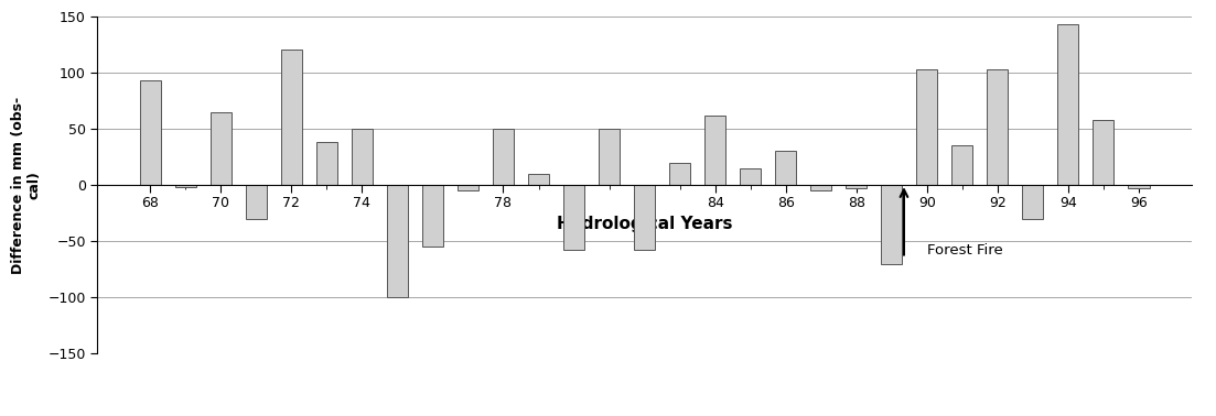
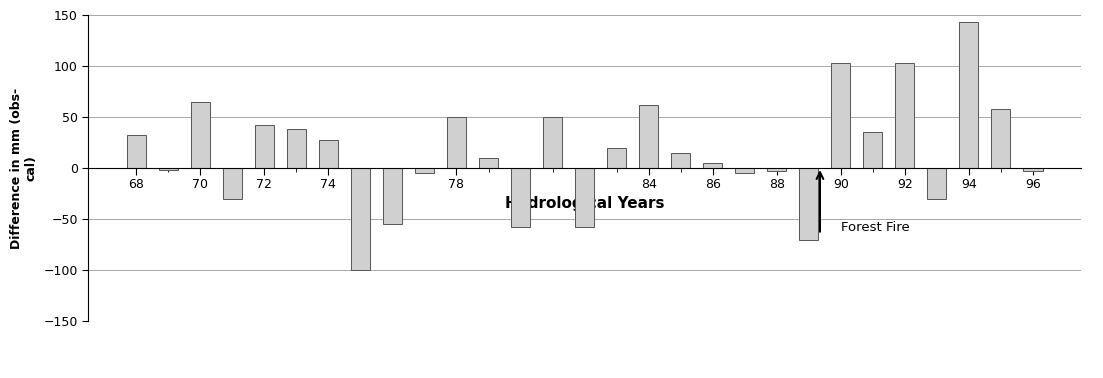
68: 93 -> 33
72: 121 -> 42
74: 50 -> 28
86: 31 -> 5
